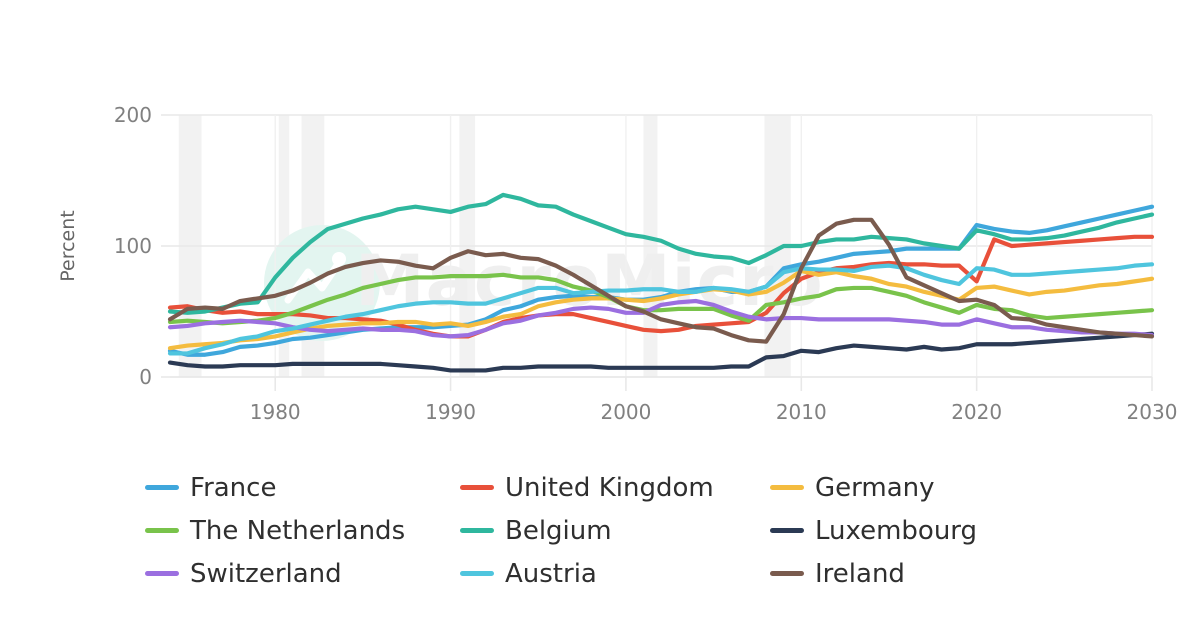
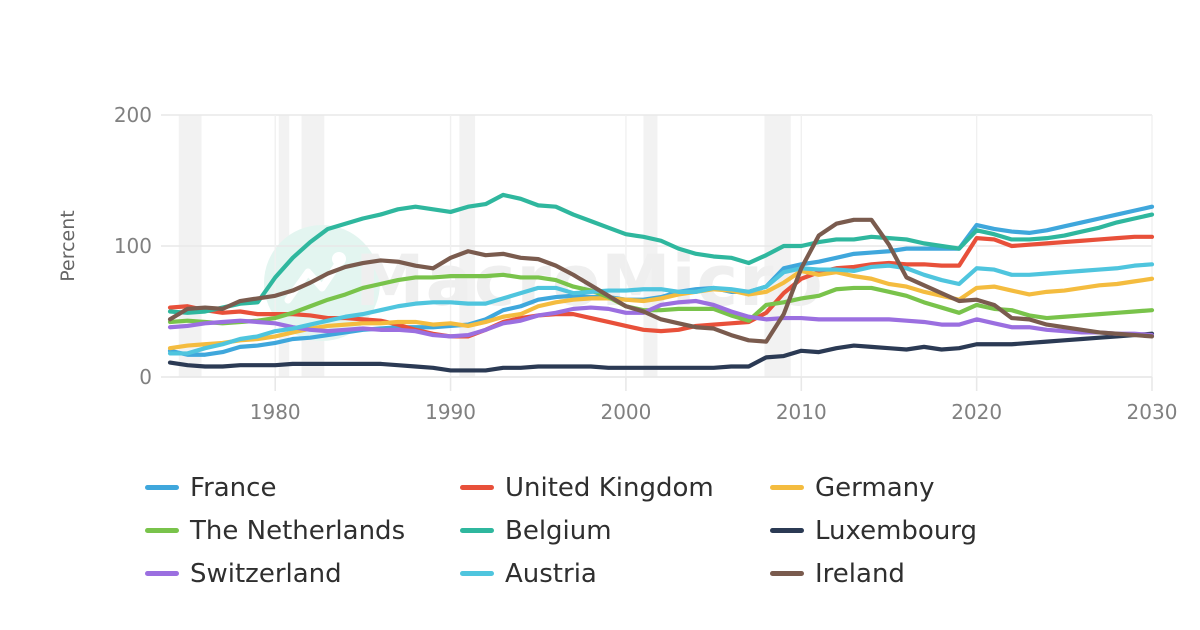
United Kingdom/2020: 73 -> 106
